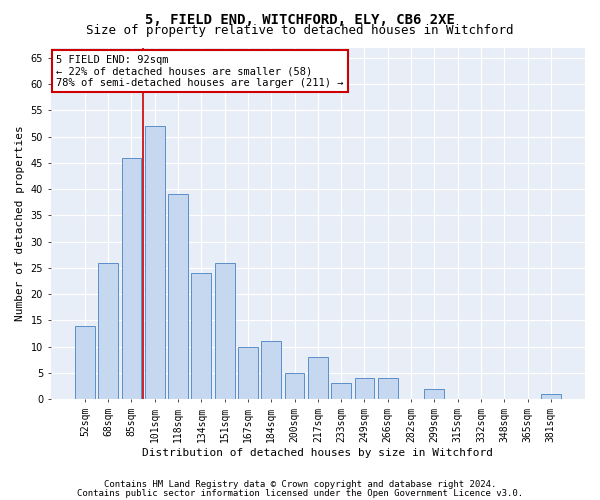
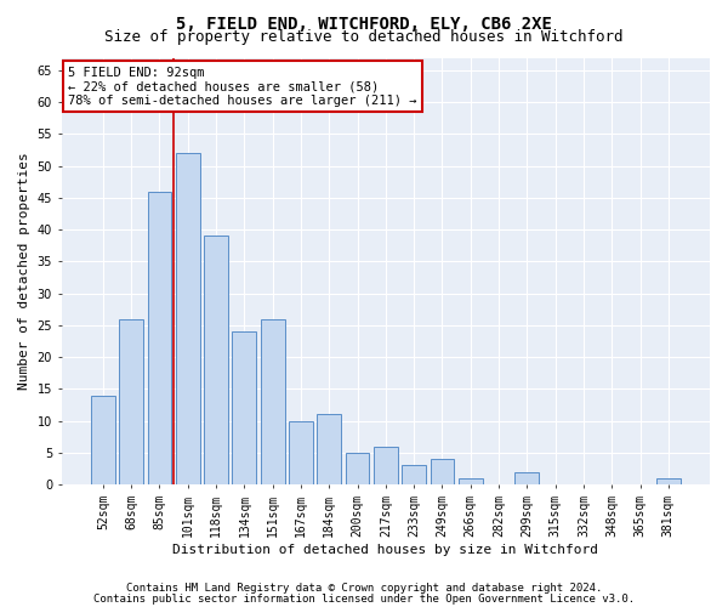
217sqm: 8 -> 6
266sqm: 4 -> 1
